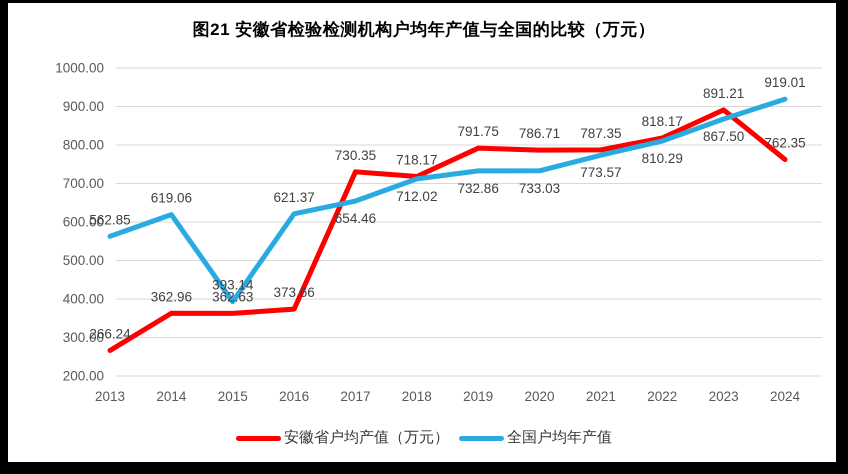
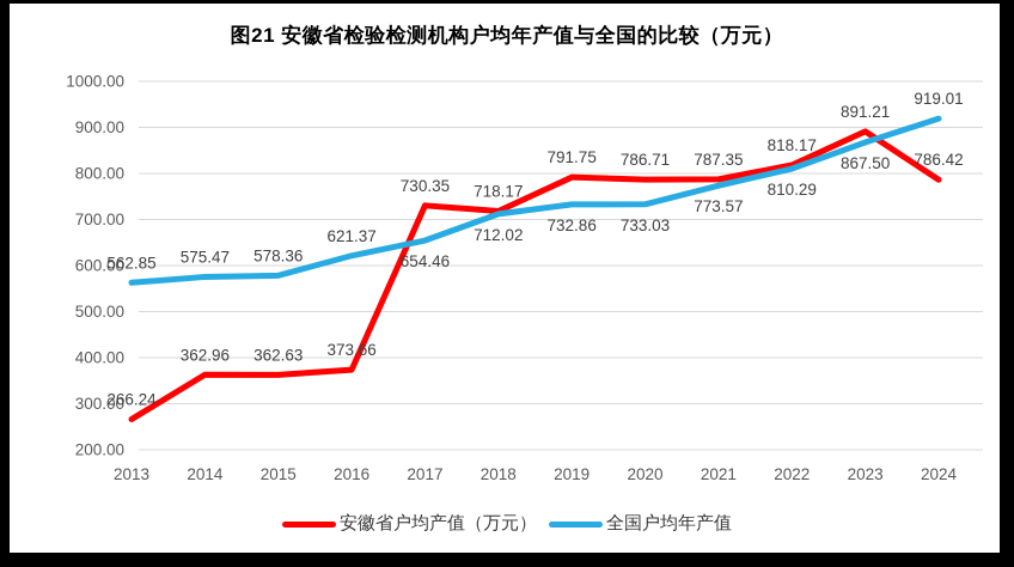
全国户均年产值/2014: 619.06 -> 575.47
全国户均年产值/2015: 393.14 -> 578.36
安徽省户均产值（万元）/2024: 762.35 -> 786.42
